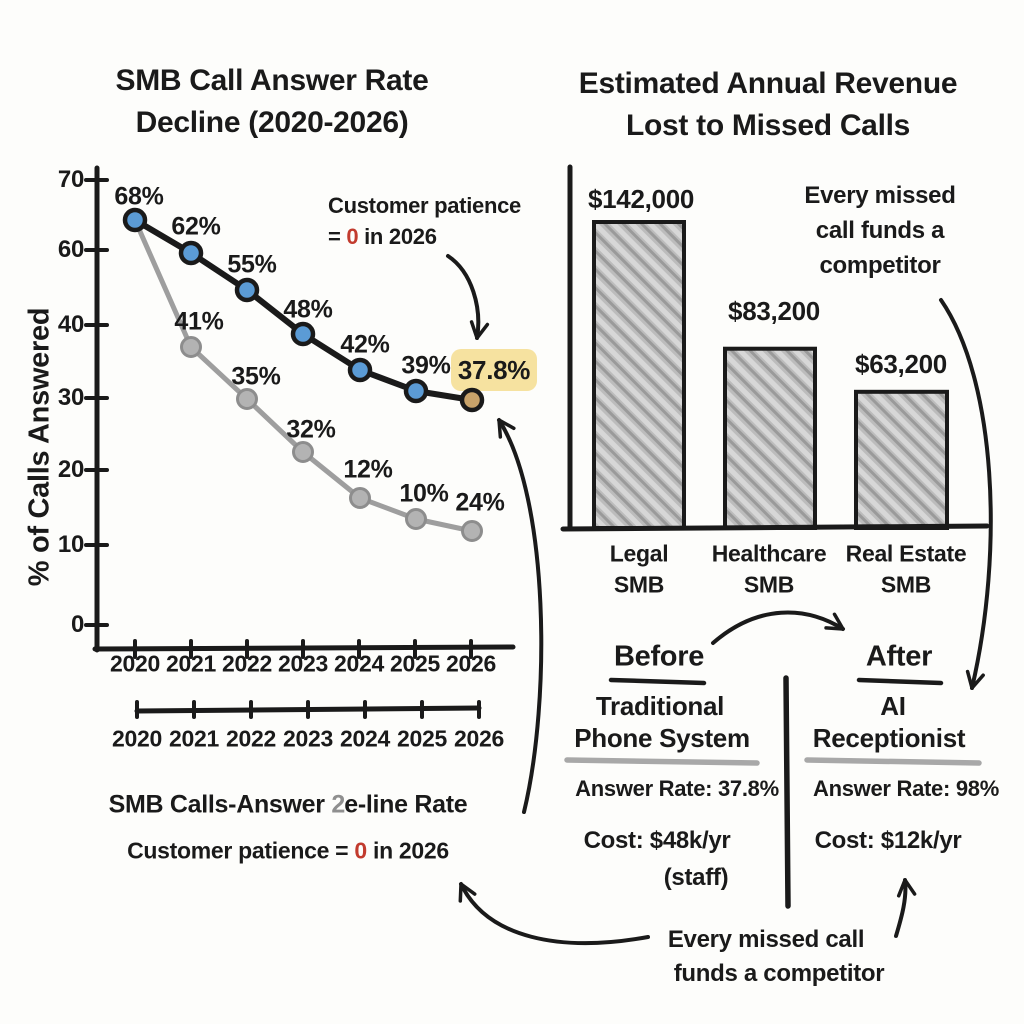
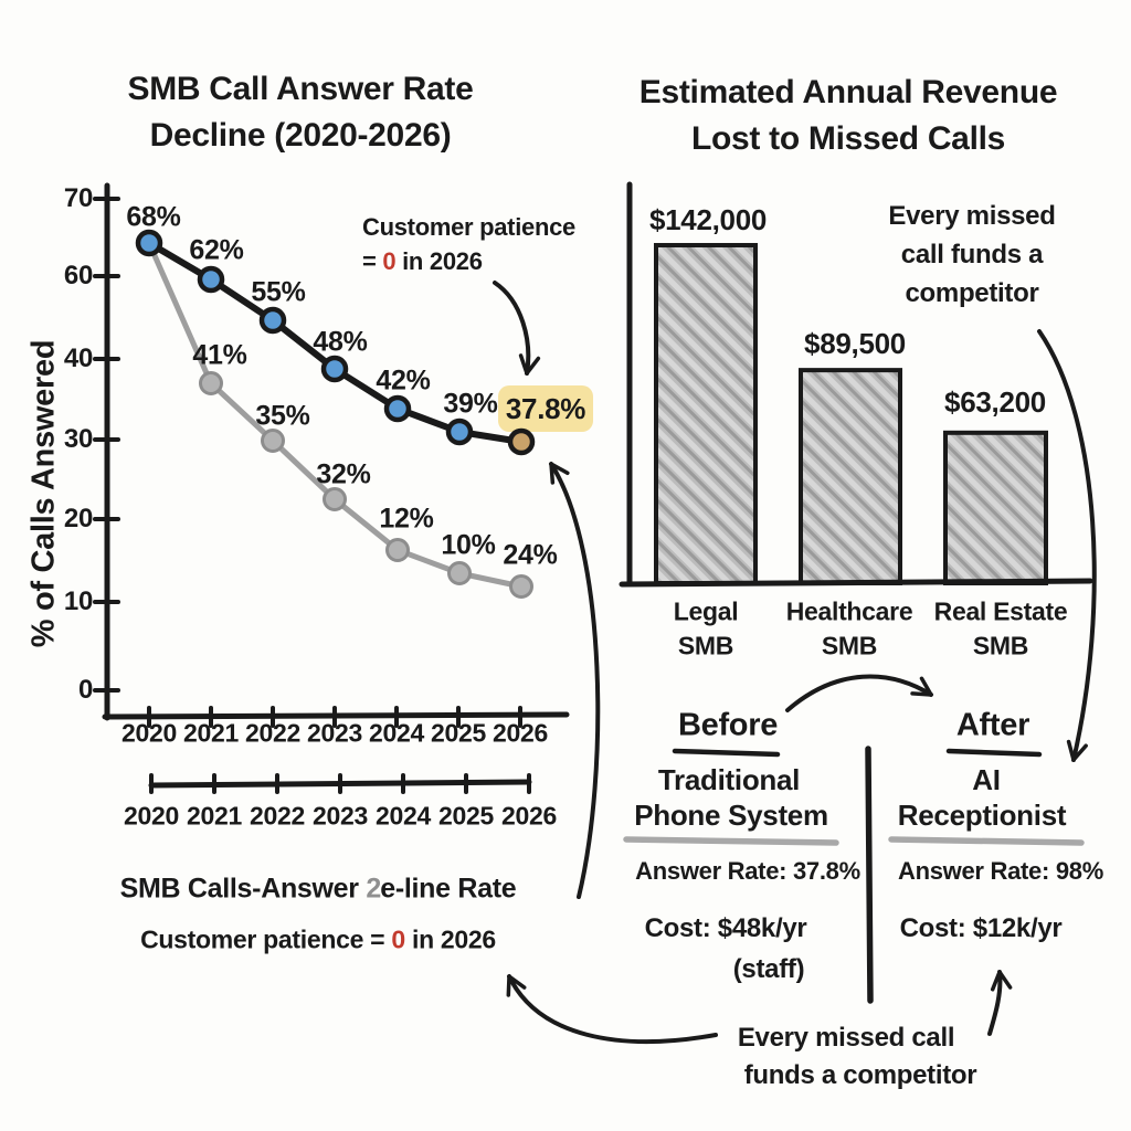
Estimated Annual Revenue Lost to Missed Calls/Healthcare SMB: $83,200 -> $89,500
